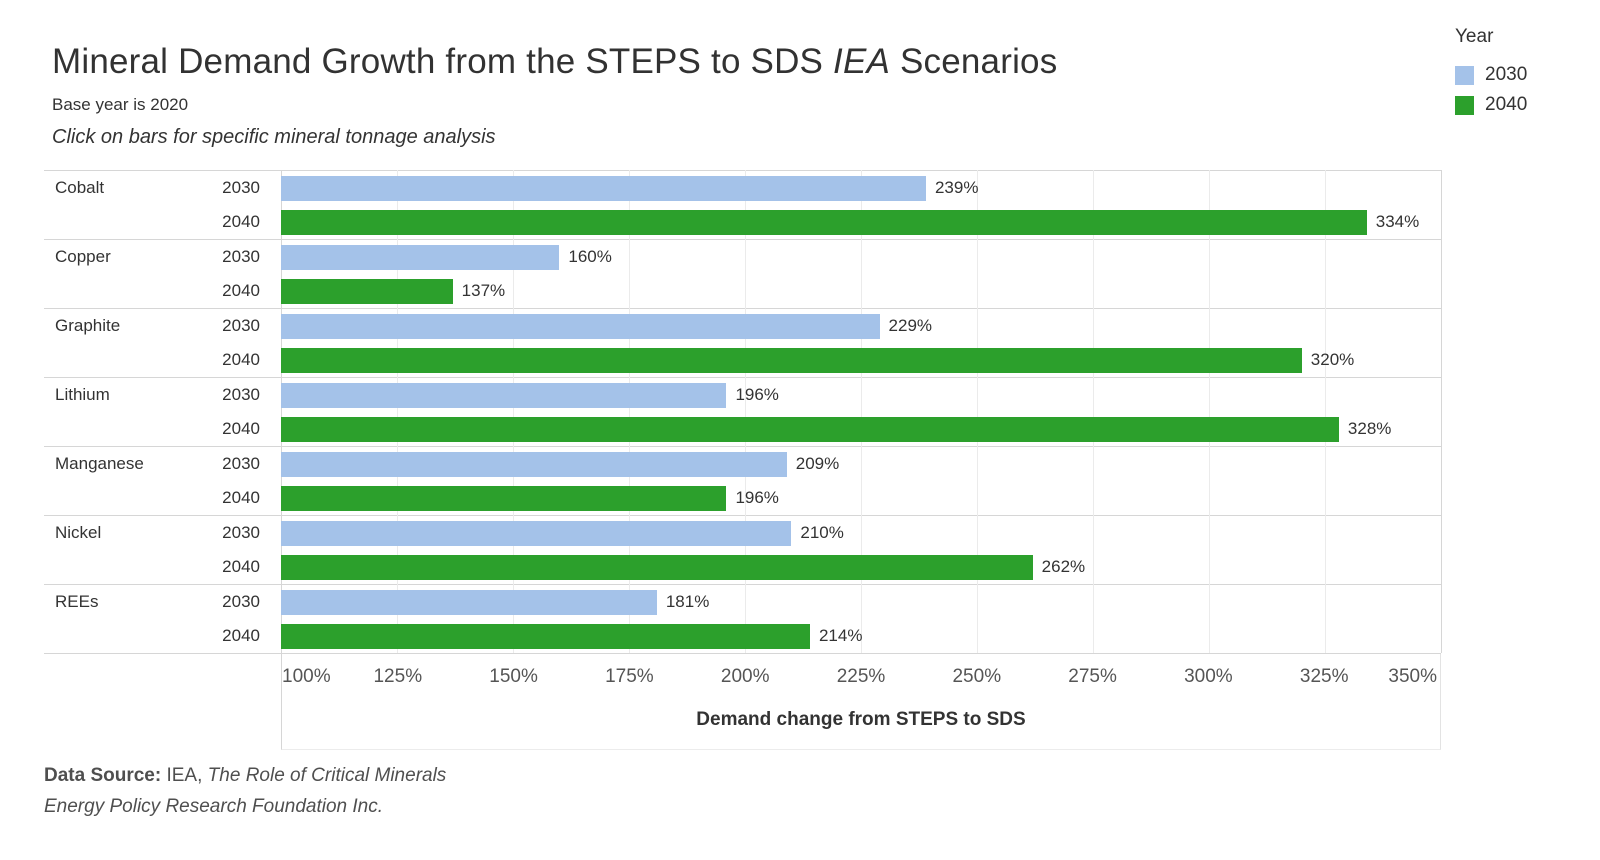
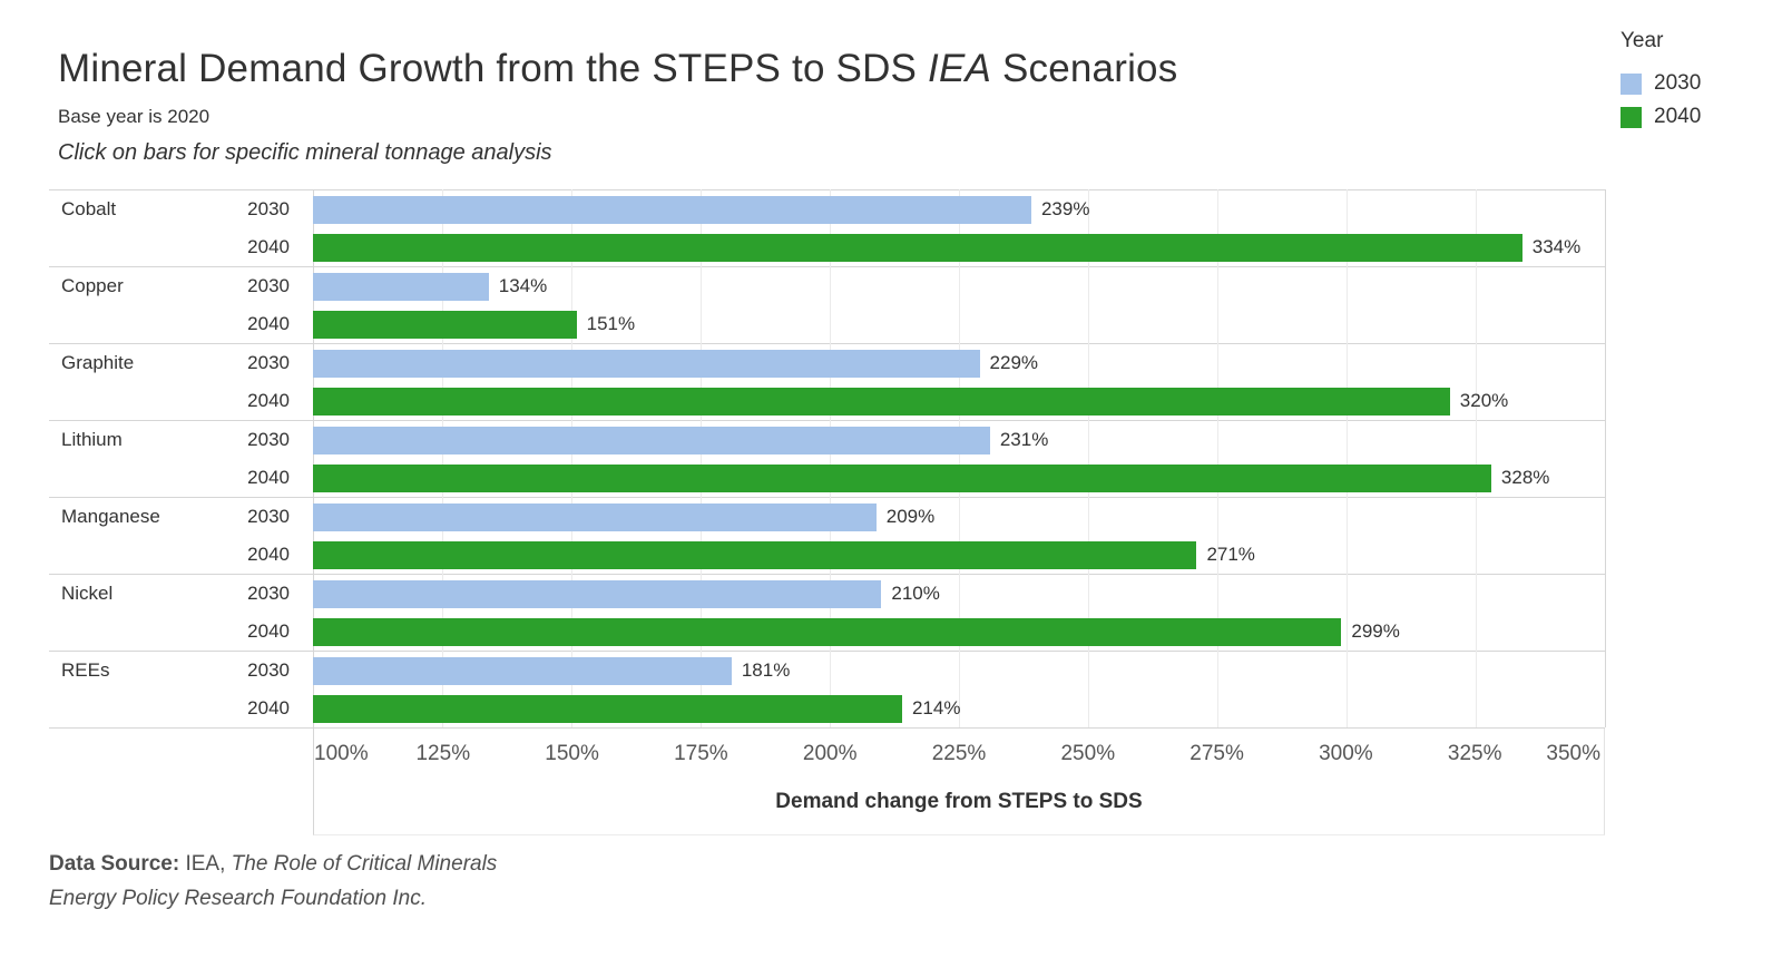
2030/Copper: 160% -> 134%
2040/Copper: 137% -> 151%
2030/Lithium: 196% -> 231%
2040/Manganese: 196% -> 271%
2040/Nickel: 262% -> 299%
